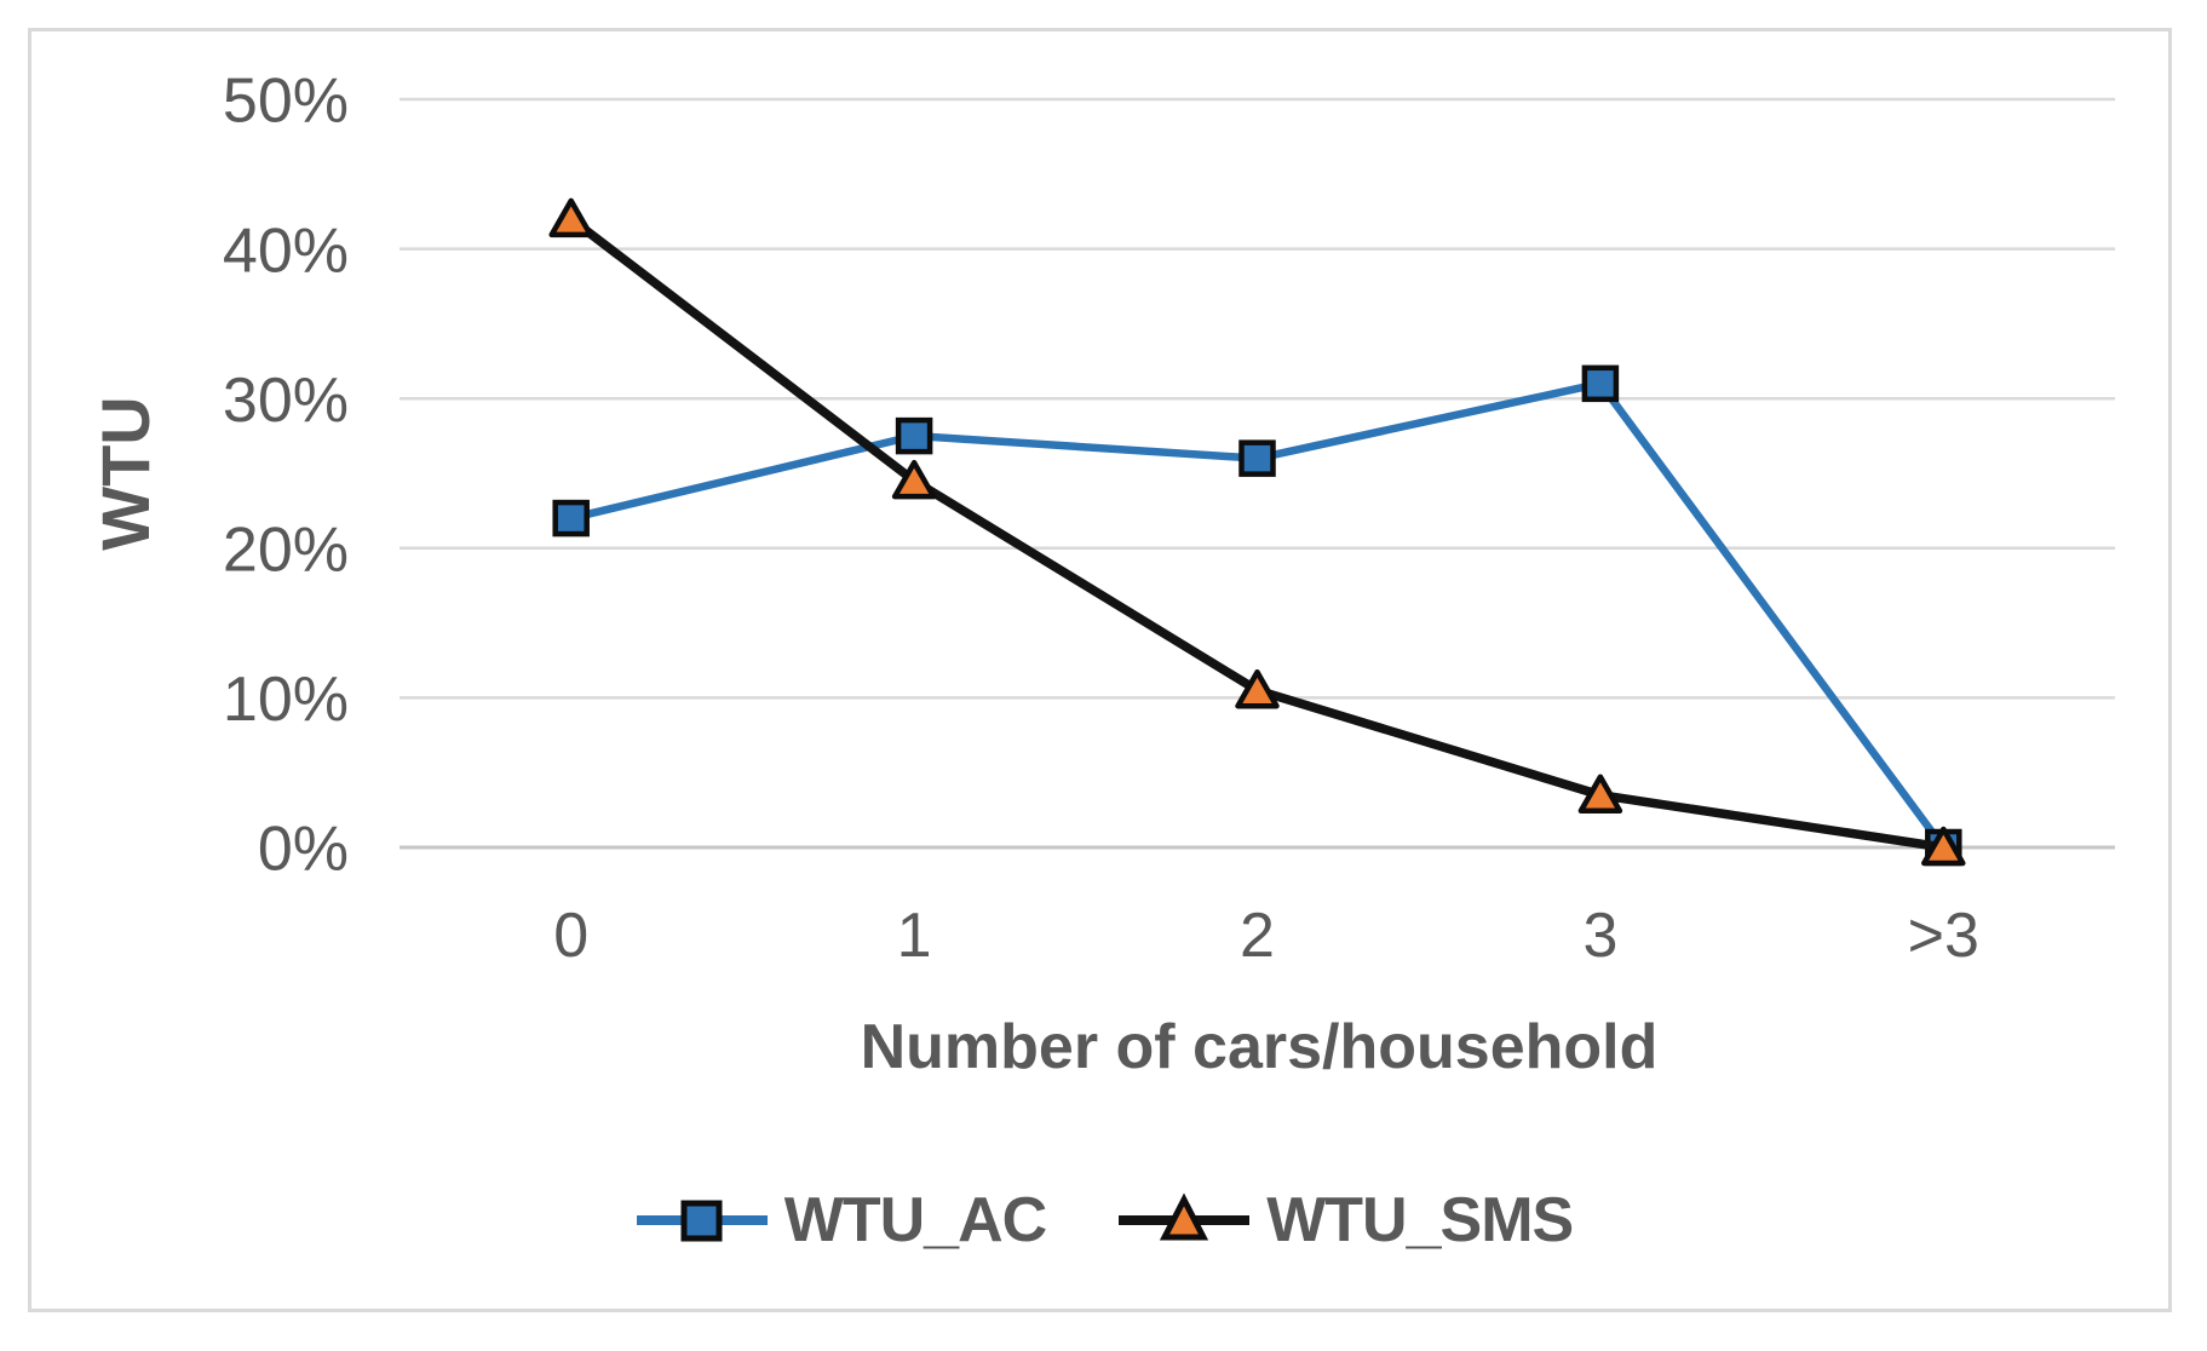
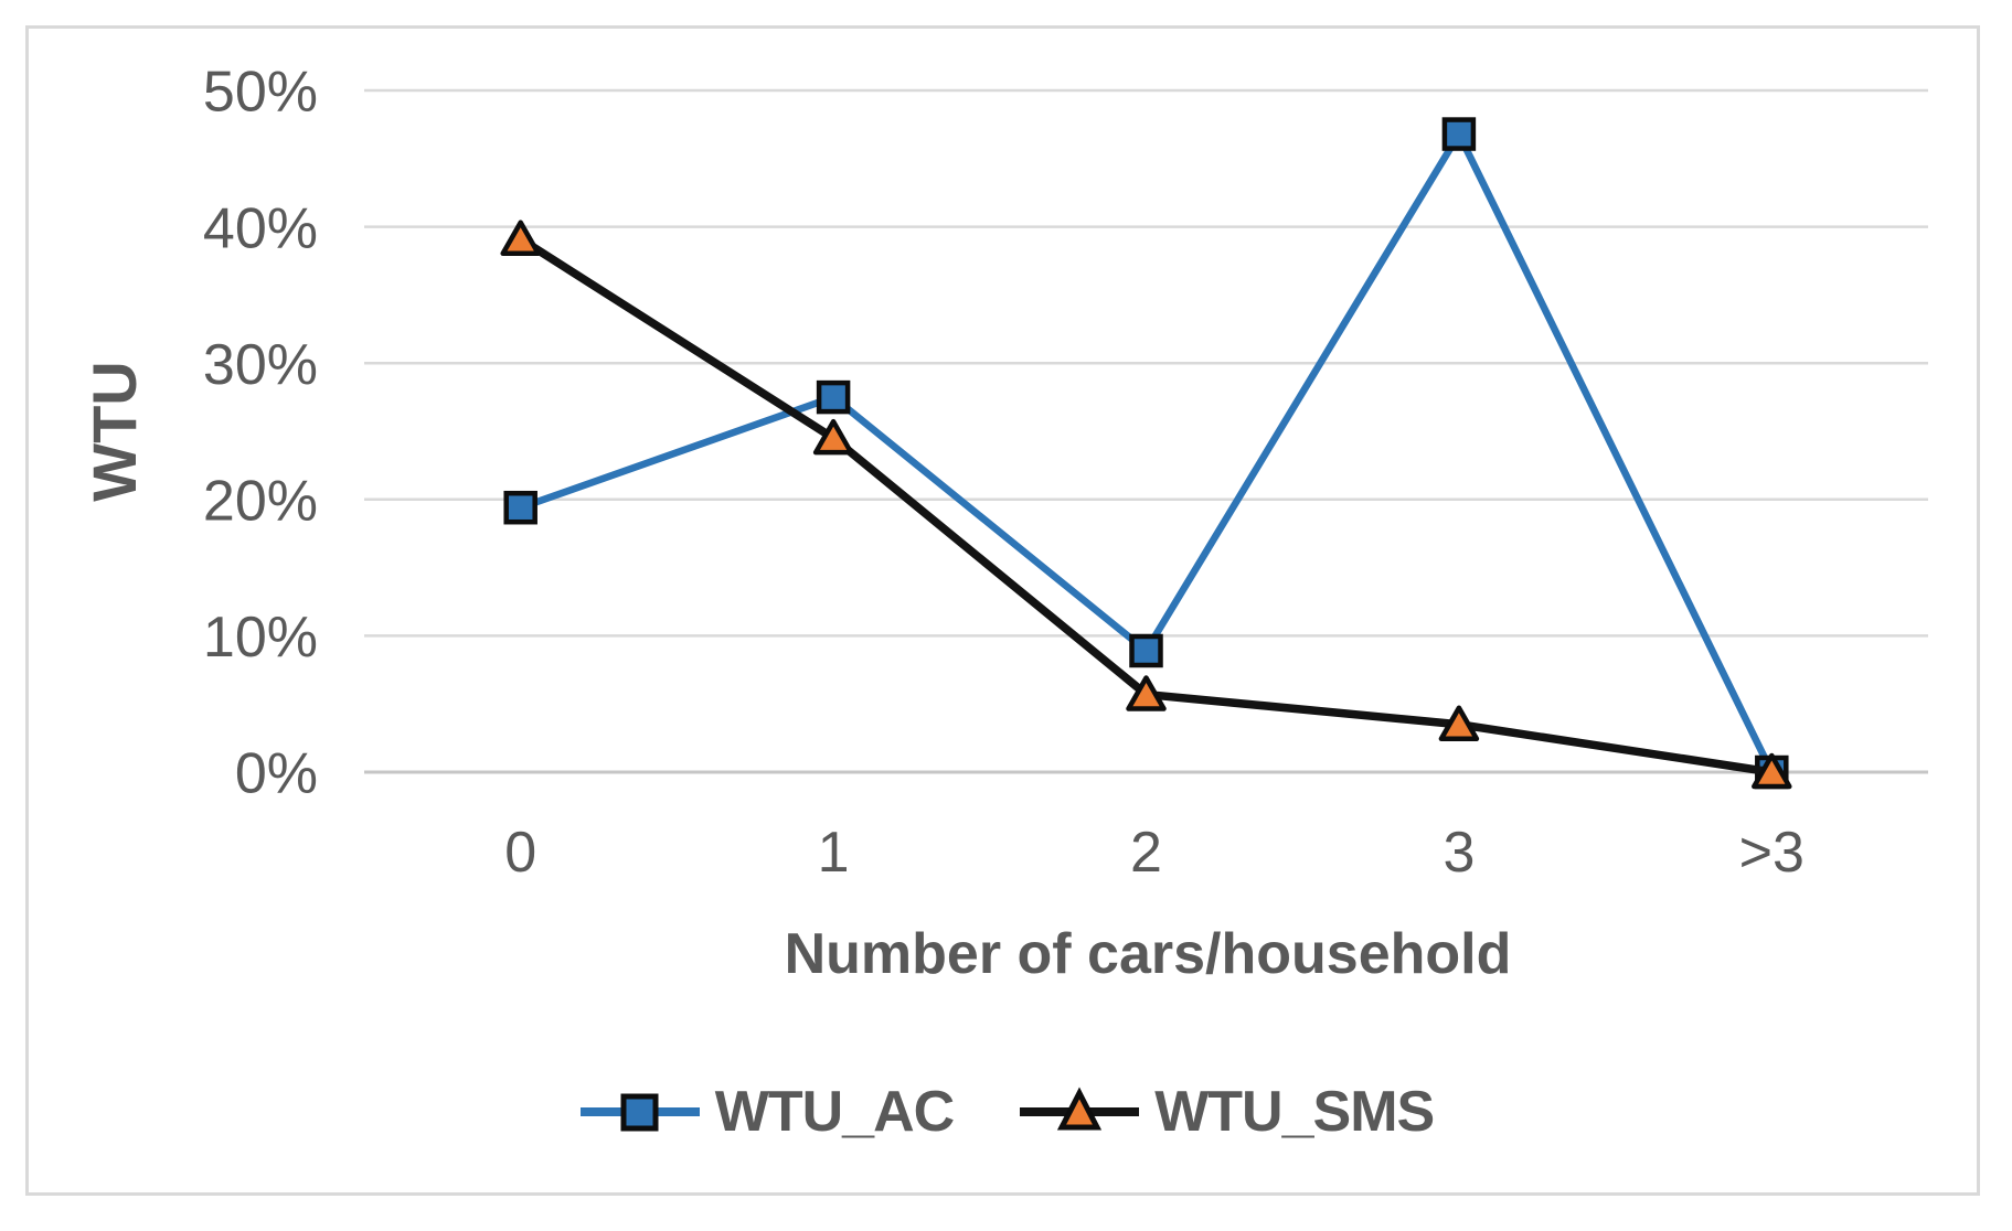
WTU_AC/0: 22.0% -> 19.4%
WTU_SMS/0: 42.0% -> 39.1%
WTU_AC/2: 26.0% -> 8.9%
WTU_SMS/2: 10.5% -> 5.7%
WTU_AC/3: 31.0% -> 46.8%
